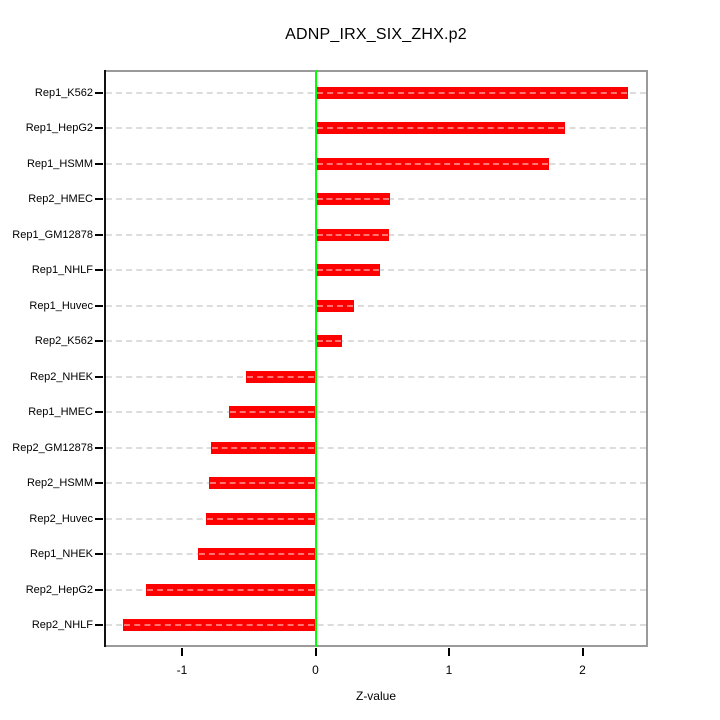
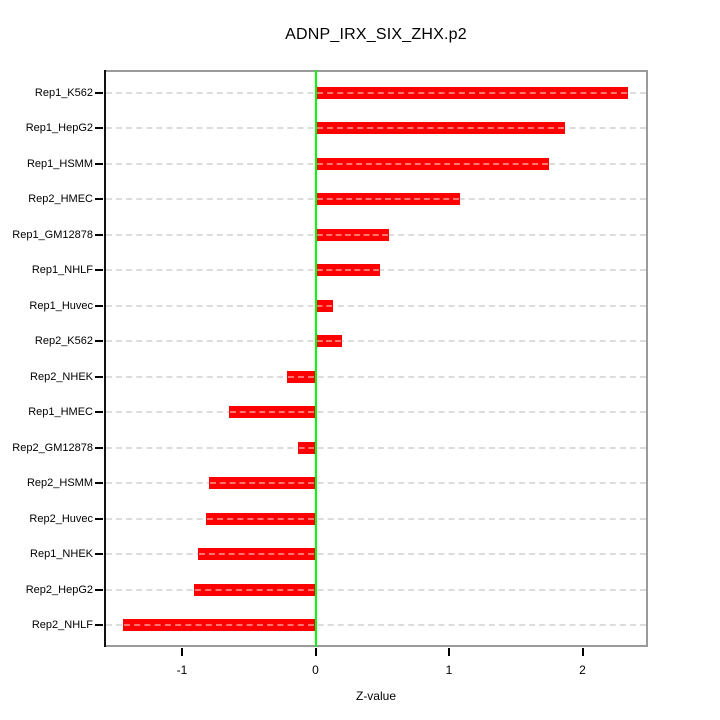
Rep2_HMEC: 0.56 -> 1.08
Rep1_Huvec: 0.29 -> 0.13
Rep2_NHEK: -0.52 -> -0.21
Rep2_GM12878: -0.78 -> -0.13
Rep2_HepG2: -1.27 -> -0.91
